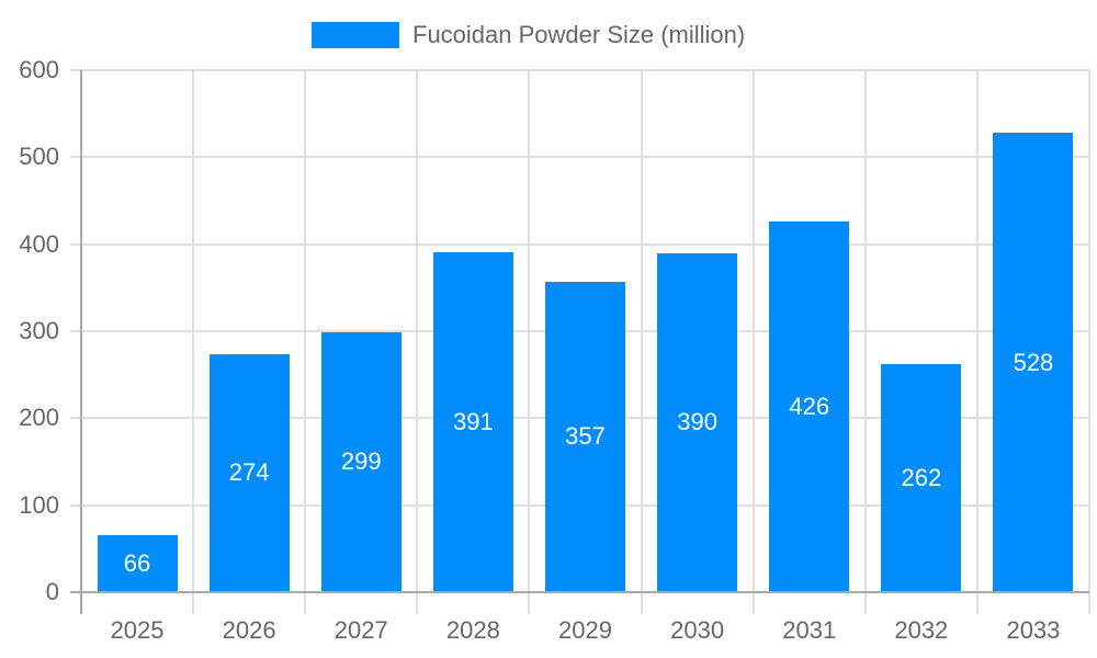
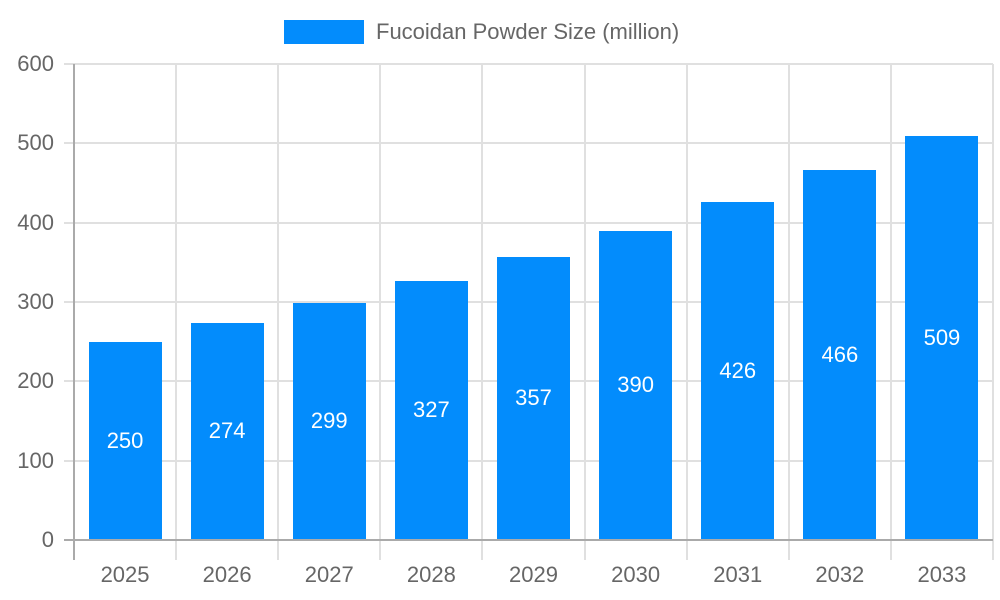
2025: 66 -> 250
2028: 391 -> 327
2032: 262 -> 466
2033: 528 -> 509
